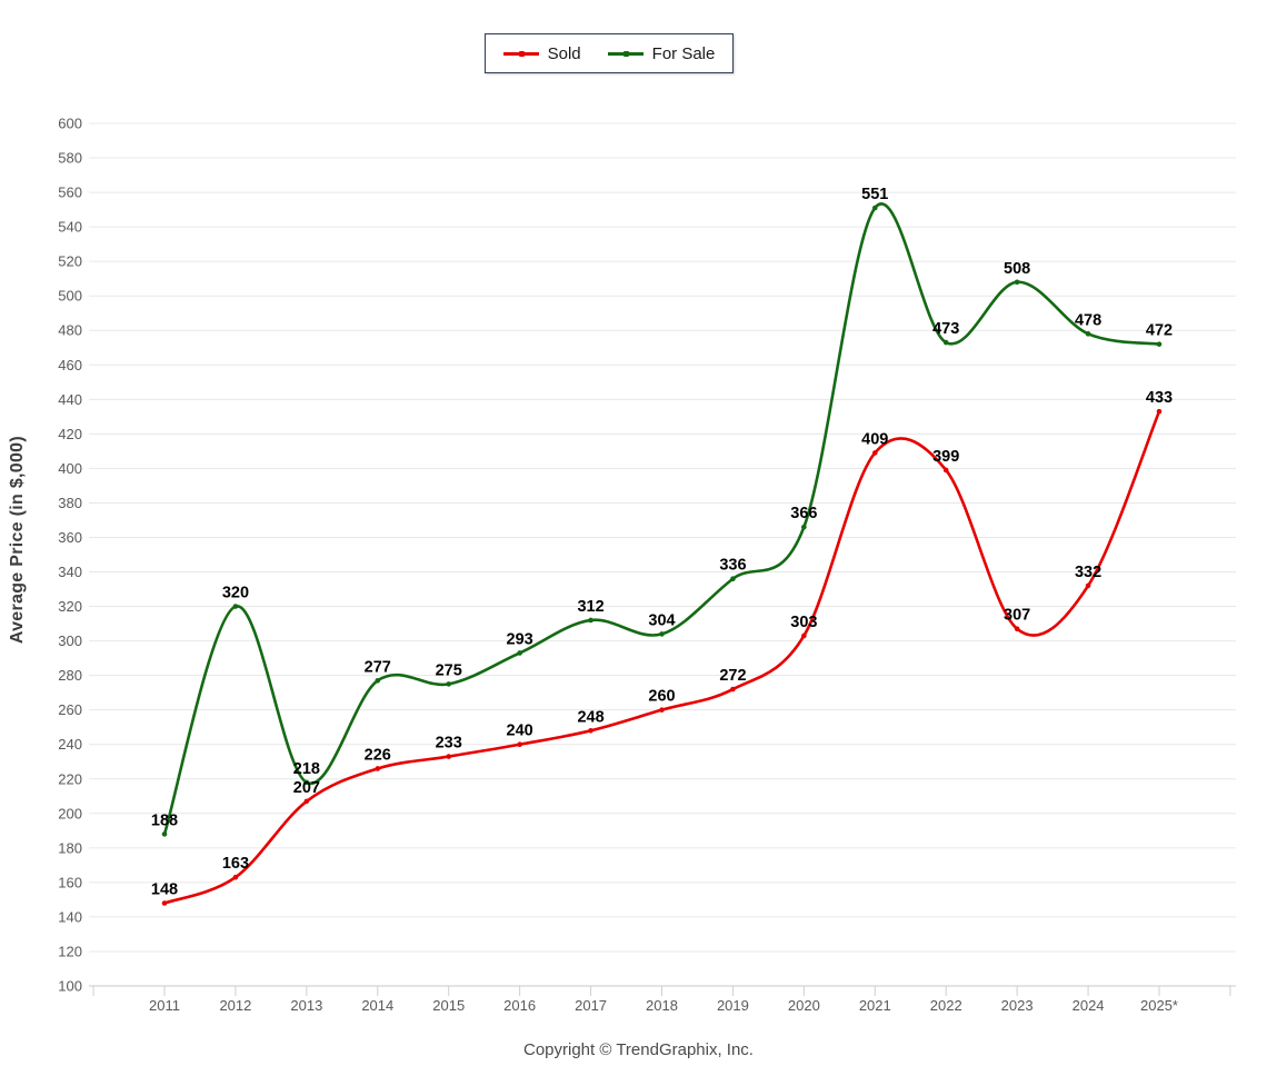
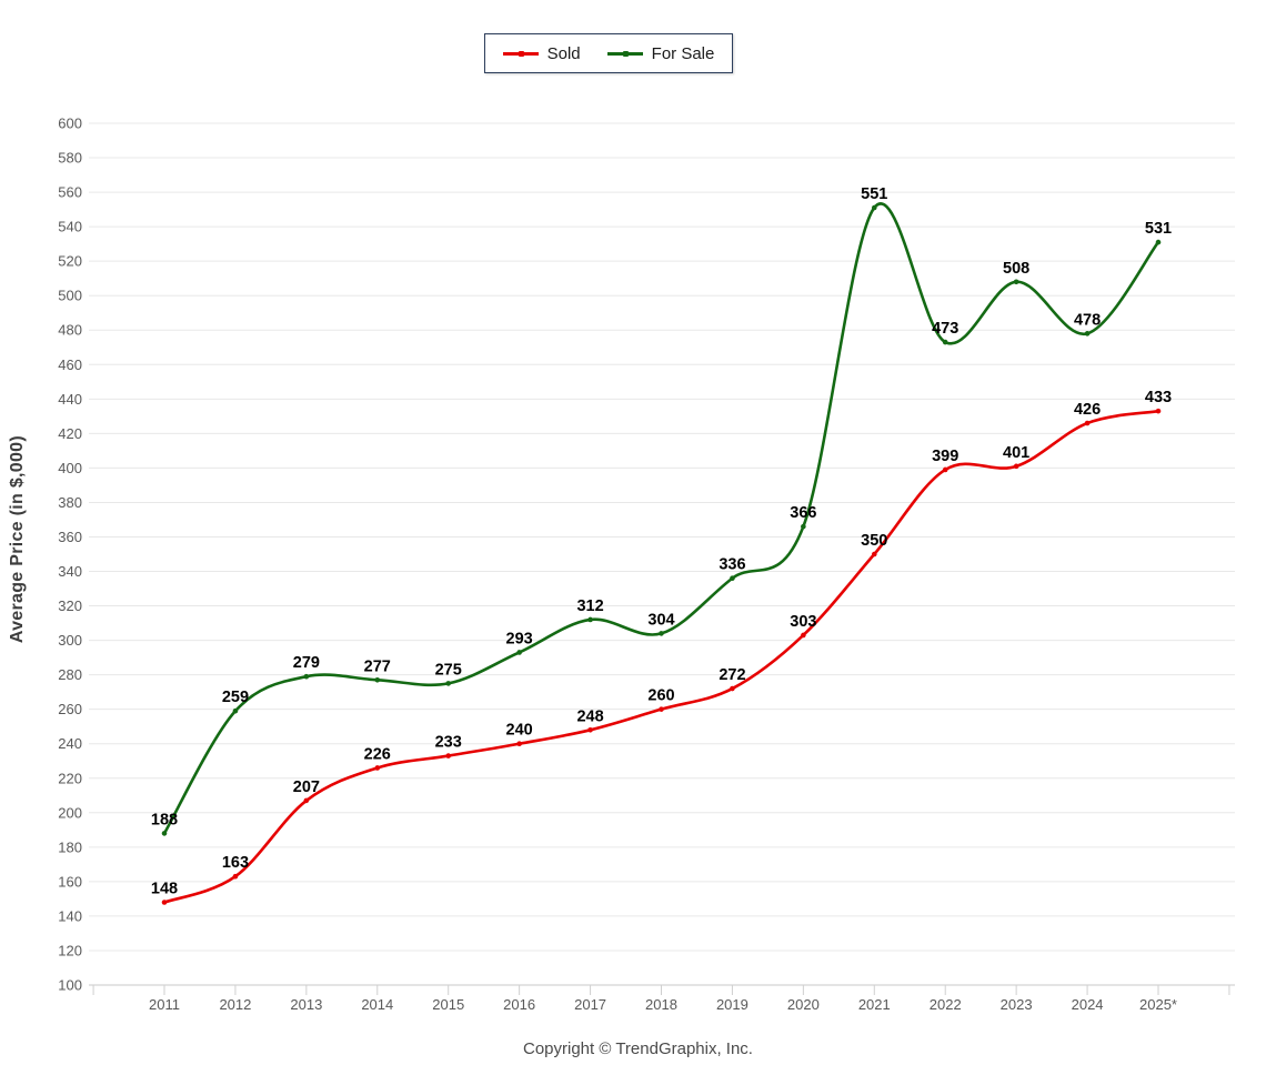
For Sale/2012: 320 -> 259
For Sale/2013: 218 -> 279
Sold/2021: 409 -> 350
Sold/2023: 307 -> 401
Sold/2024: 332 -> 426
For Sale/2025*: 472 -> 531
